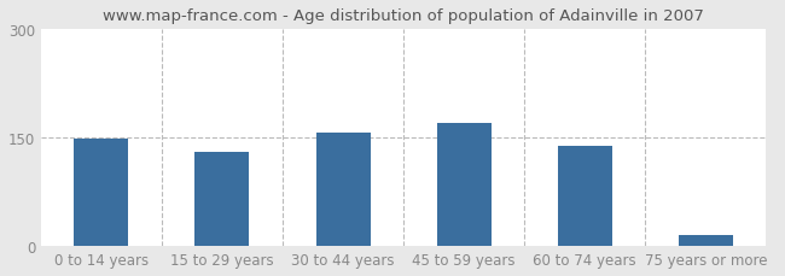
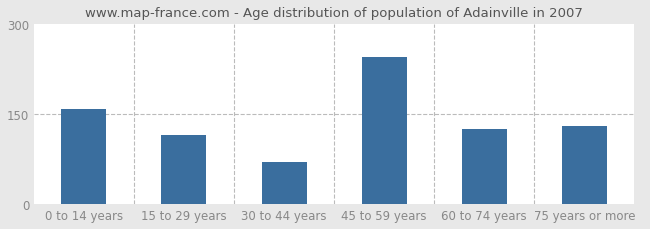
0 to 14 years: 148 -> 158
15 to 29 years: 130 -> 116
30 to 44 years: 157 -> 70
45 to 59 years: 170 -> 246
60 to 74 years: 139 -> 126
75 years or more: 15 -> 130
